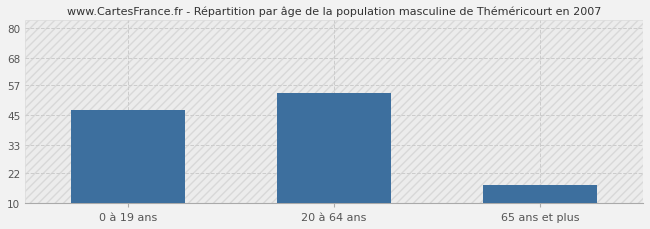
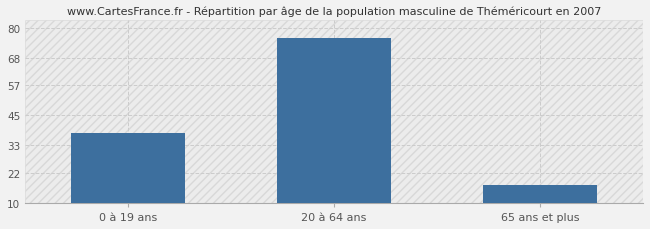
0 à 19 ans: 47 -> 38
20 à 64 ans: 54 -> 76
